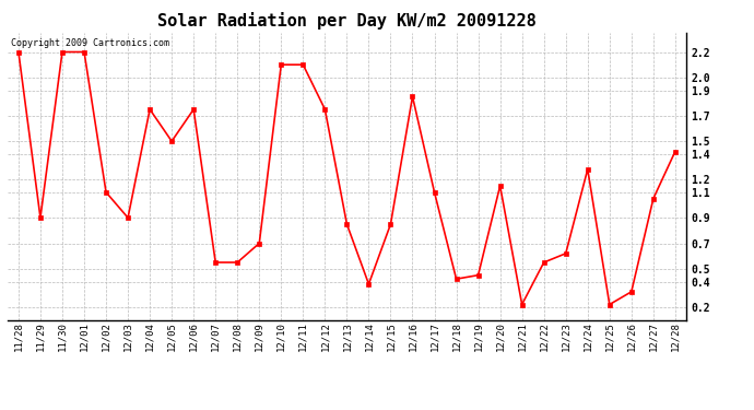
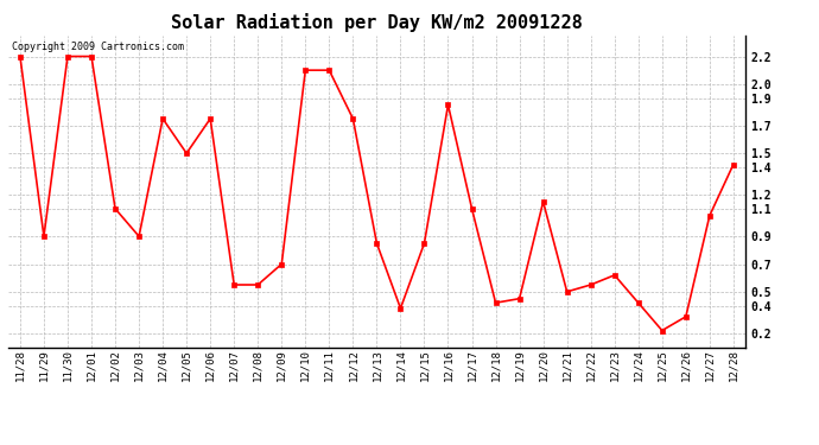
12/21: 0.22 -> 0.50
12/24: 1.28 -> 0.42
